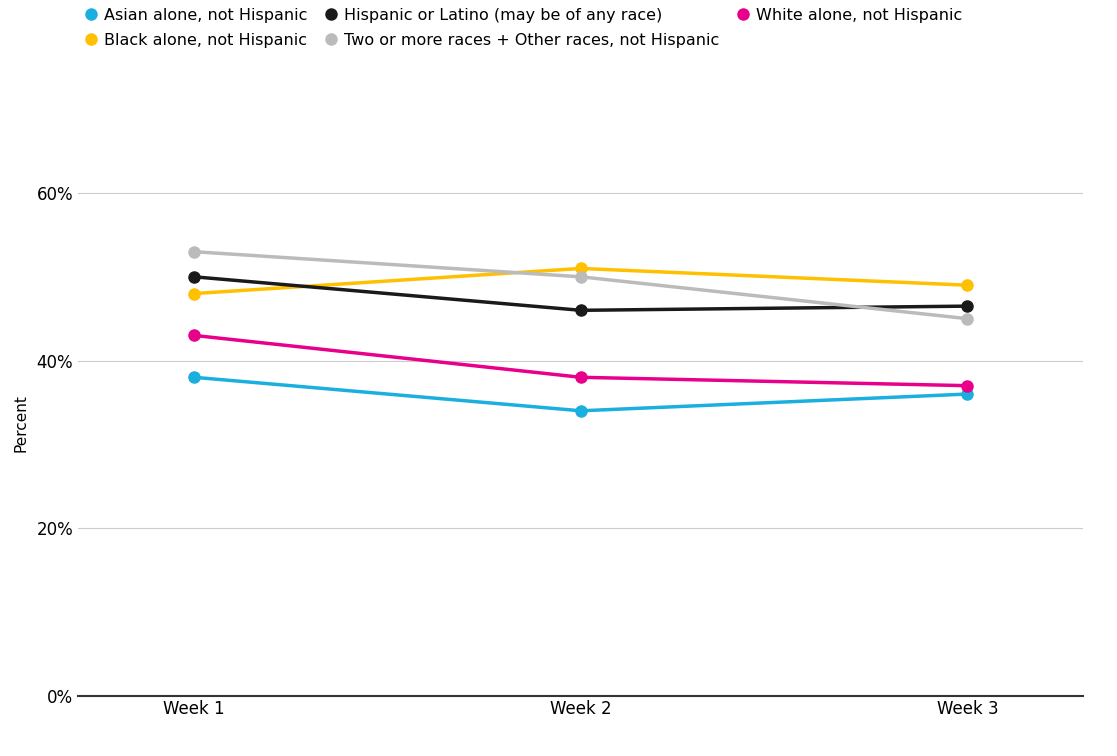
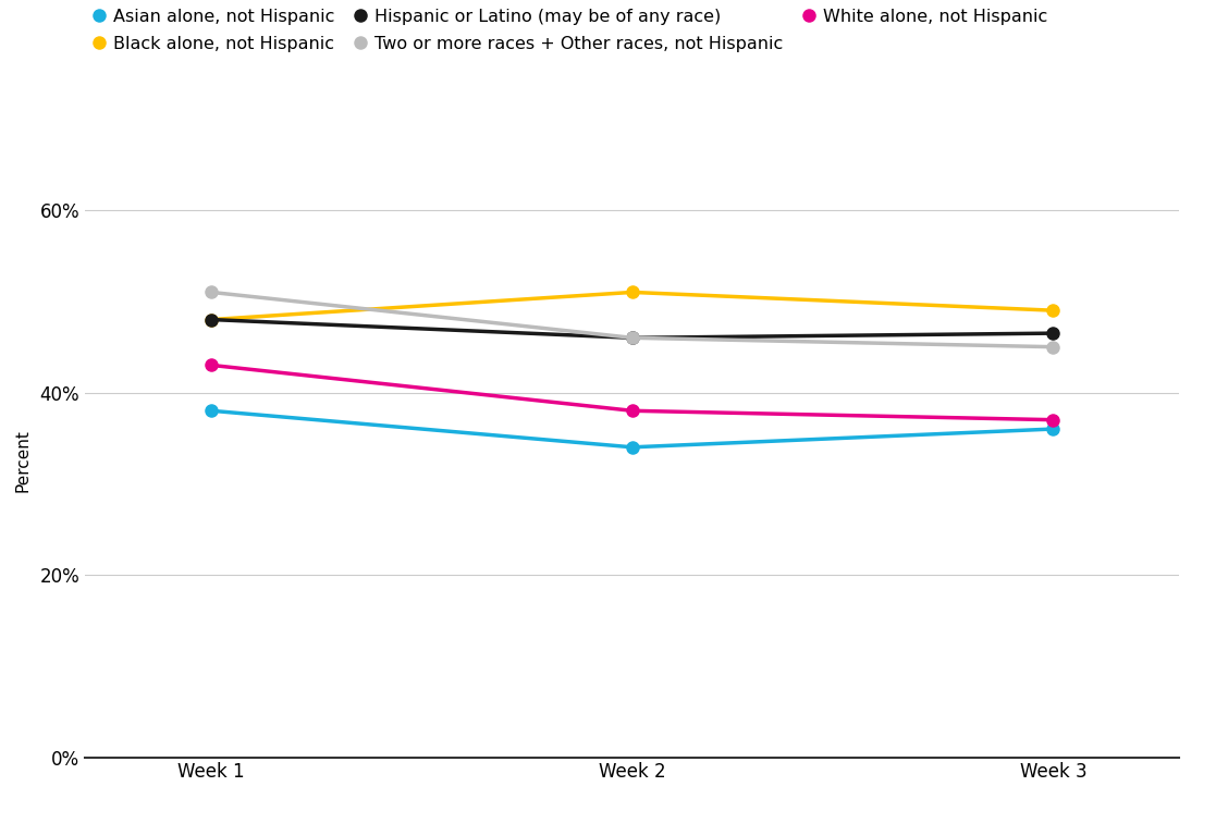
Hispanic or Latino (may be of any race)/Week 1: 50.0% -> 48.0%
Two or more races + Other races, not Hispanic/Week 1: 53% -> 51%
Two or more races + Other races, not Hispanic/Week 2: 50% -> 46%
